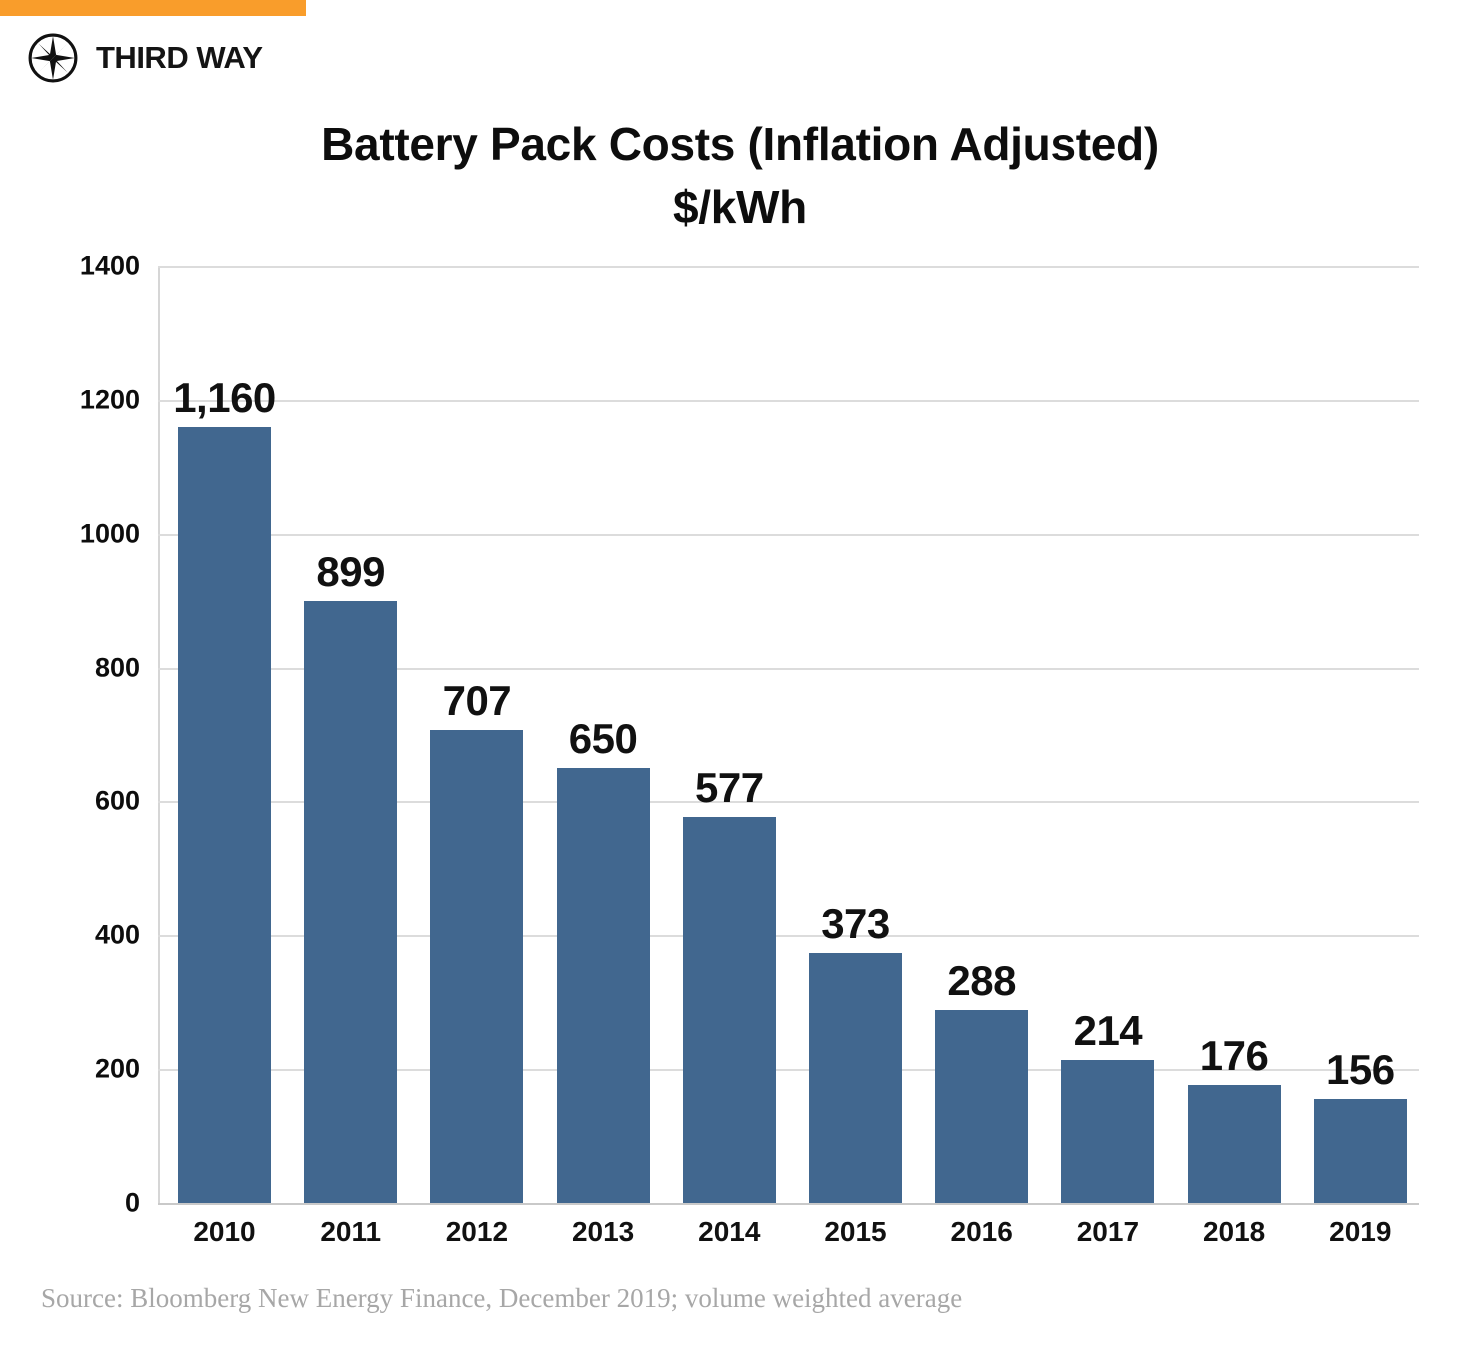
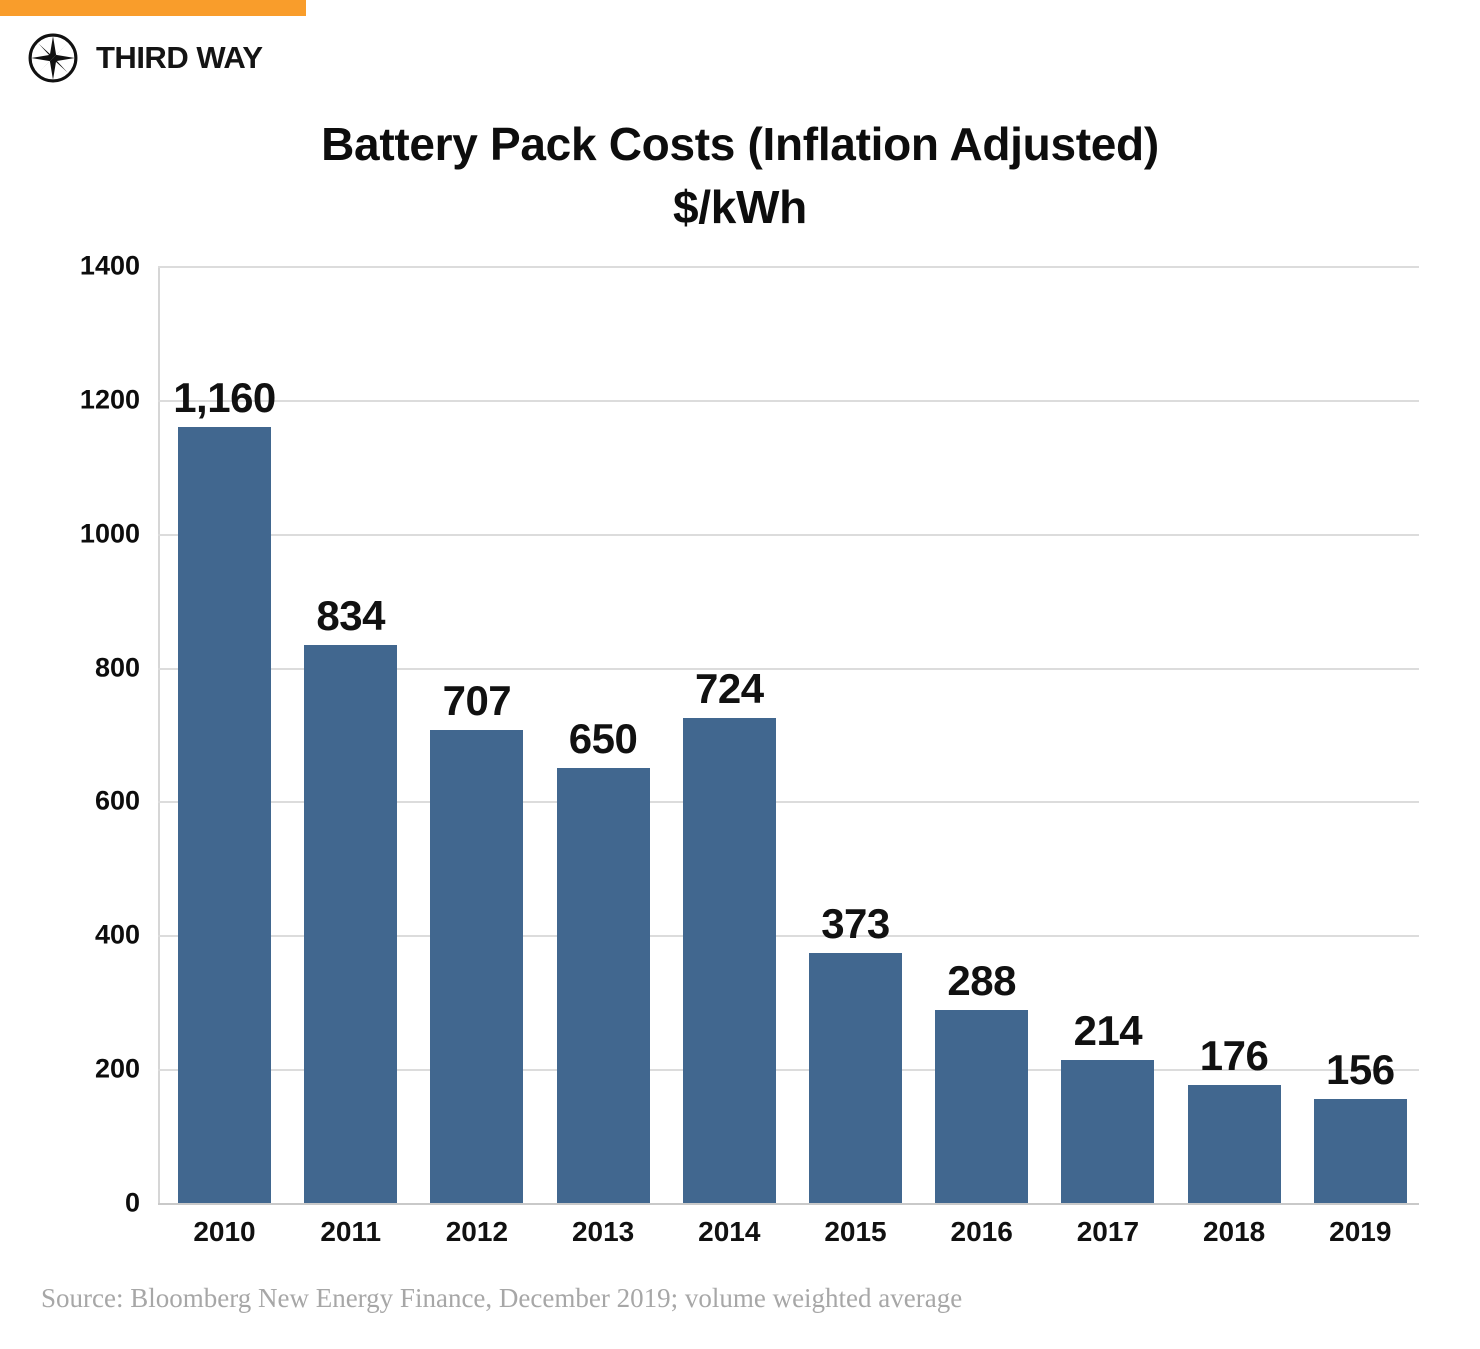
2011: 899 -> 834
2014: 577 -> 724
